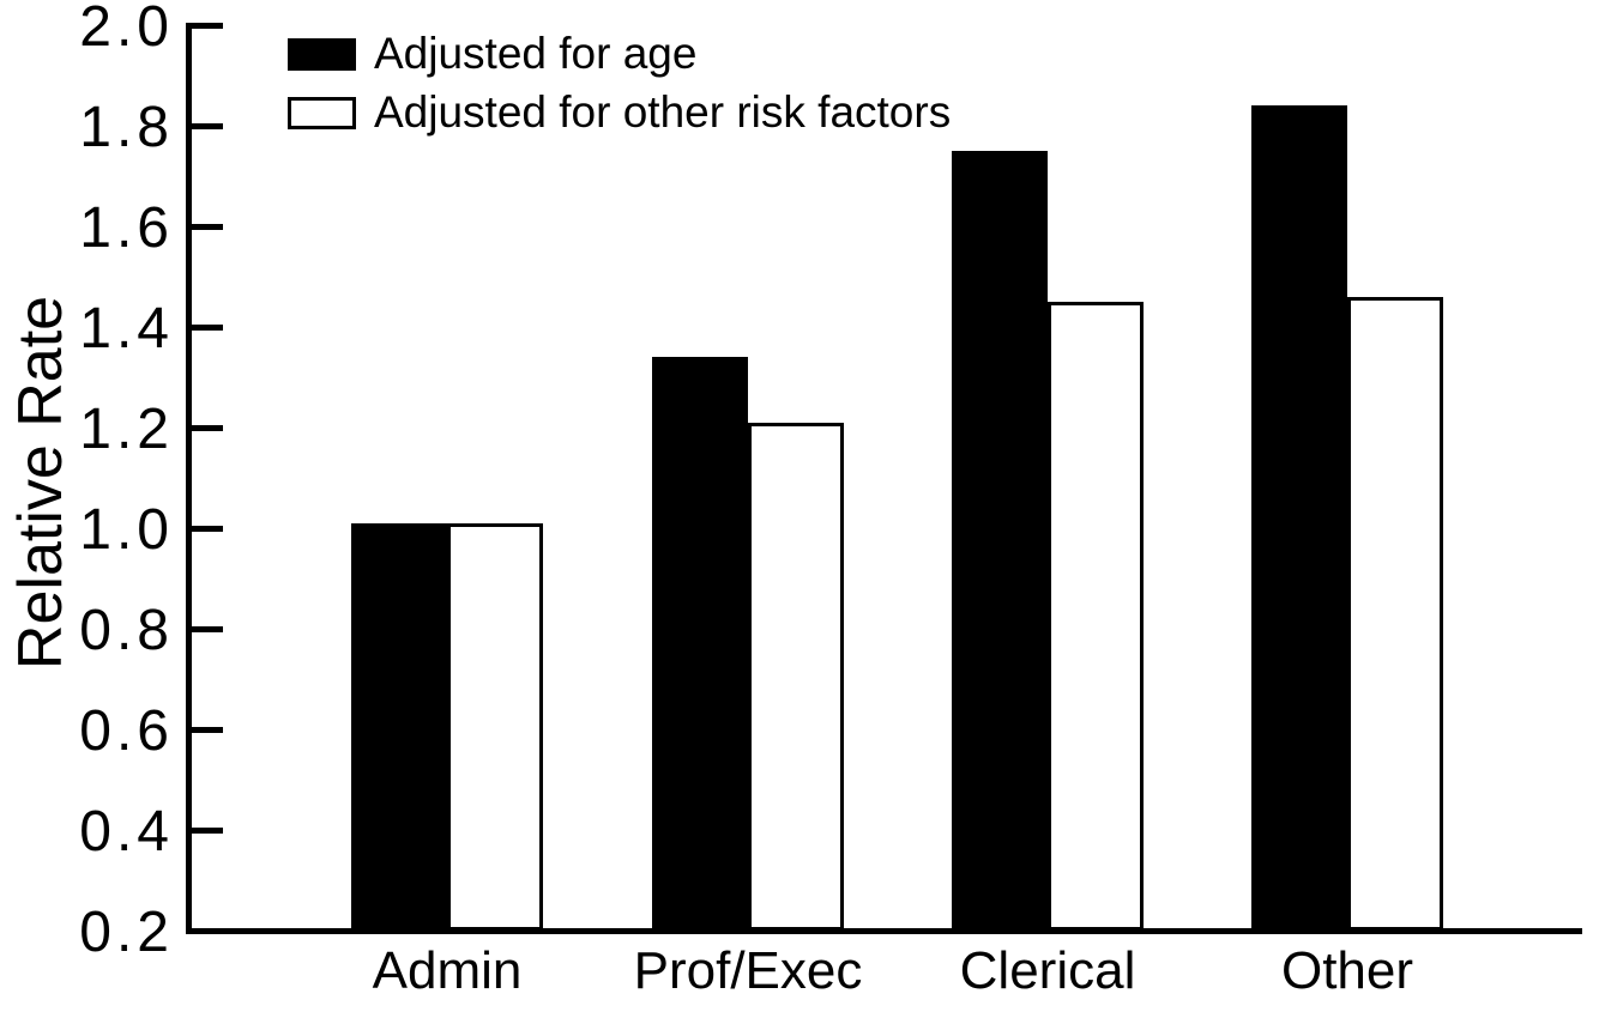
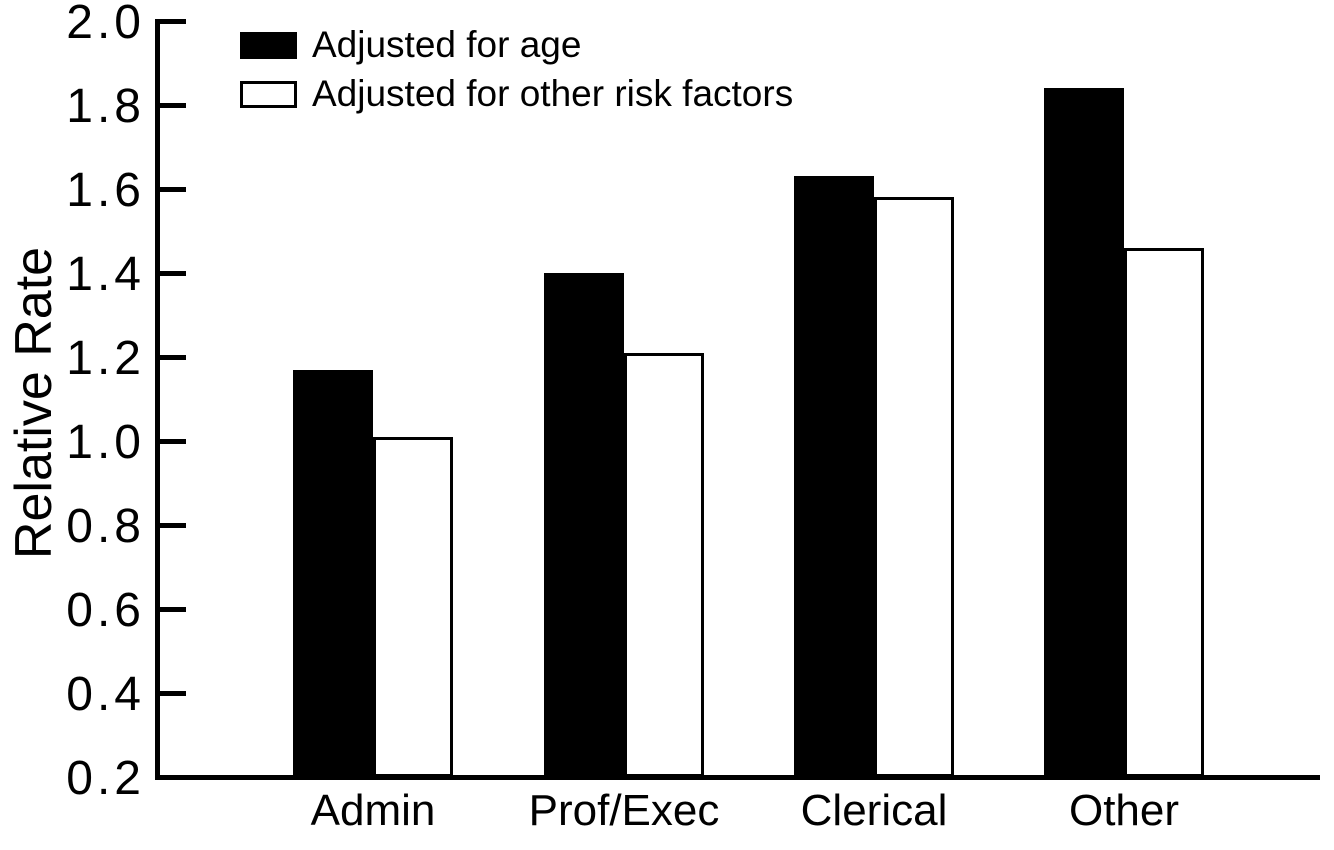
Adjusted for age/Admin: 1.01 -> 1.17
Adjusted for age/Prof/Exec: 1.34 -> 1.40
Adjusted for age/Clerical: 1.75 -> 1.63
Adjusted for other risk factors/Clerical: 1.45 -> 1.58
